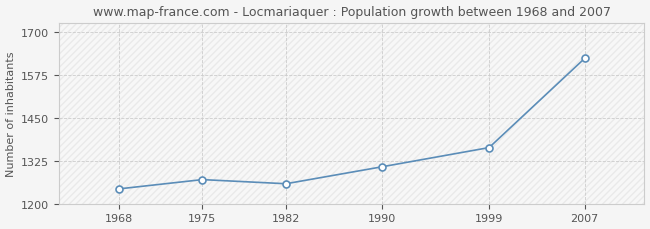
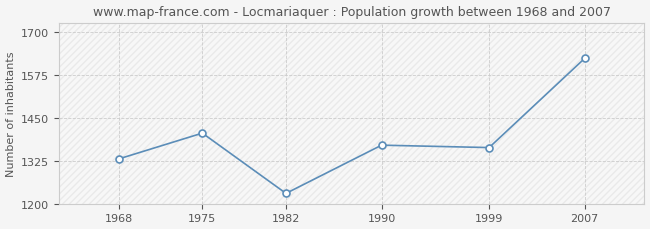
1968: 1243 -> 1330
1975: 1270 -> 1405
1982: 1258 -> 1230
1990: 1307 -> 1370
